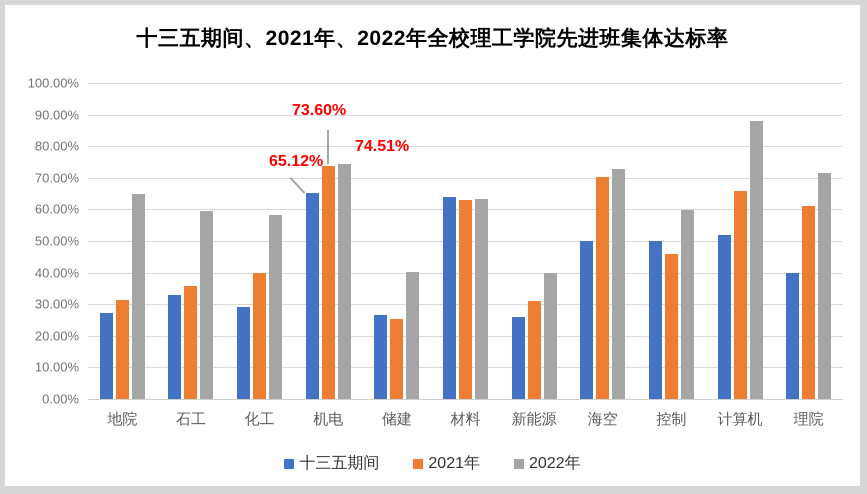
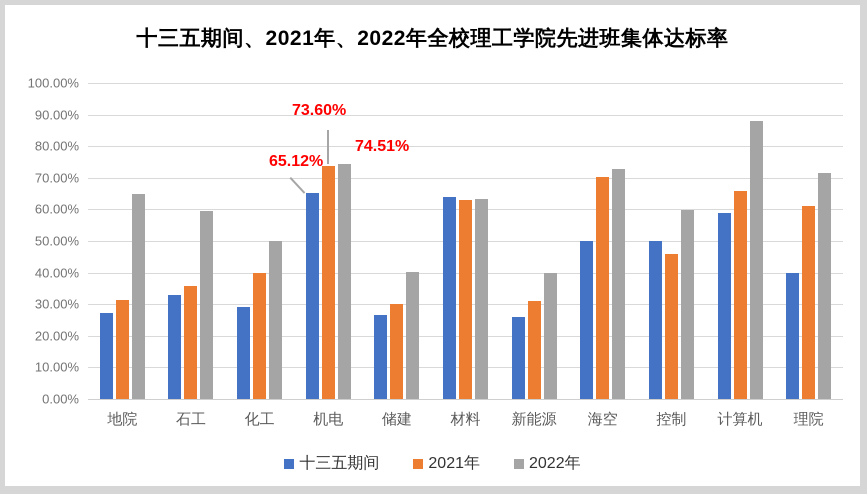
2022年/化工: 58% -> 50%
2021年/储建: 25% -> 30%
十三五期间/计算机: 52% -> 59%
